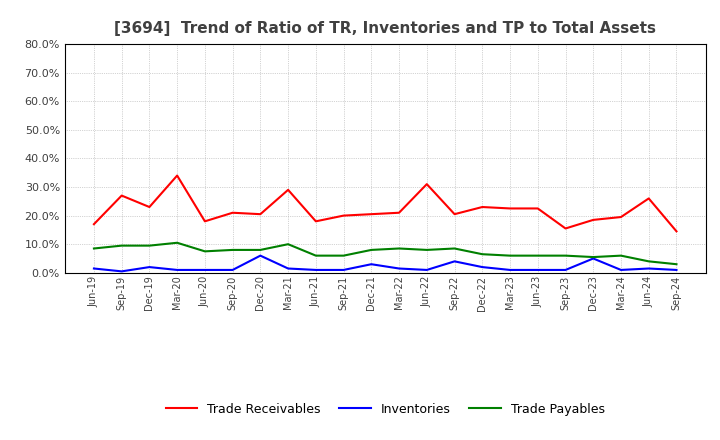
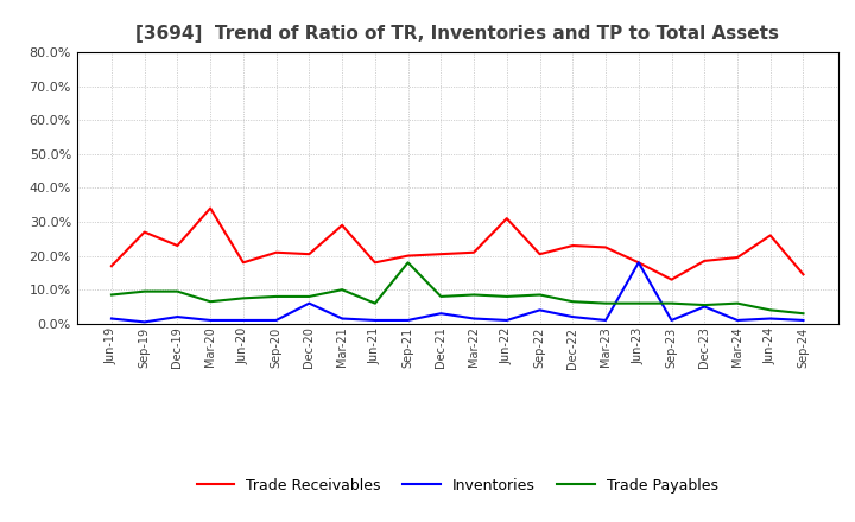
Trade Payables/Mar-20: 10.5% -> 6.5%
Trade Payables/Sep-21: 6.0% -> 18.0%
Trade Receivables/Jun-23: 22.5% -> 18.0%
Inventories/Jun-23: 1.0% -> 18.0%
Trade Receivables/Sep-23: 15.5% -> 13.0%
